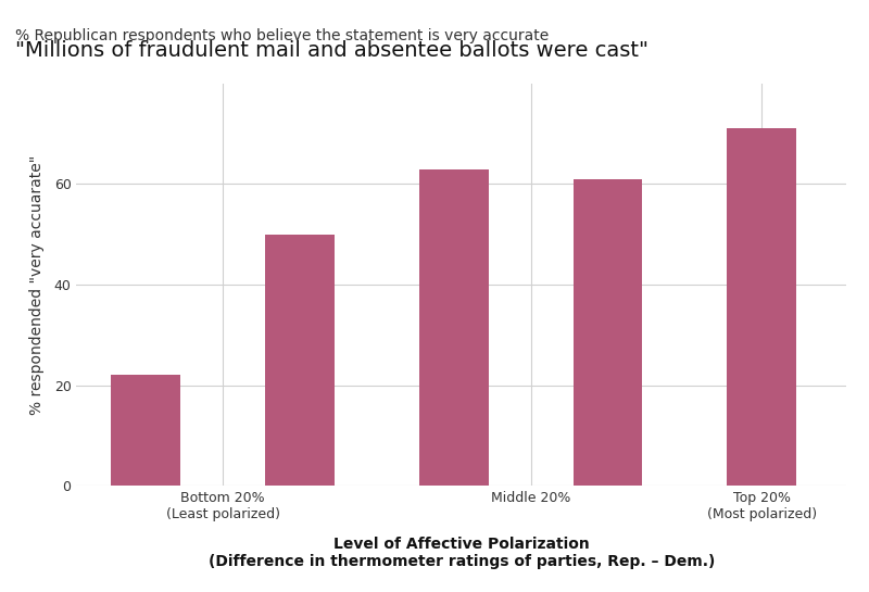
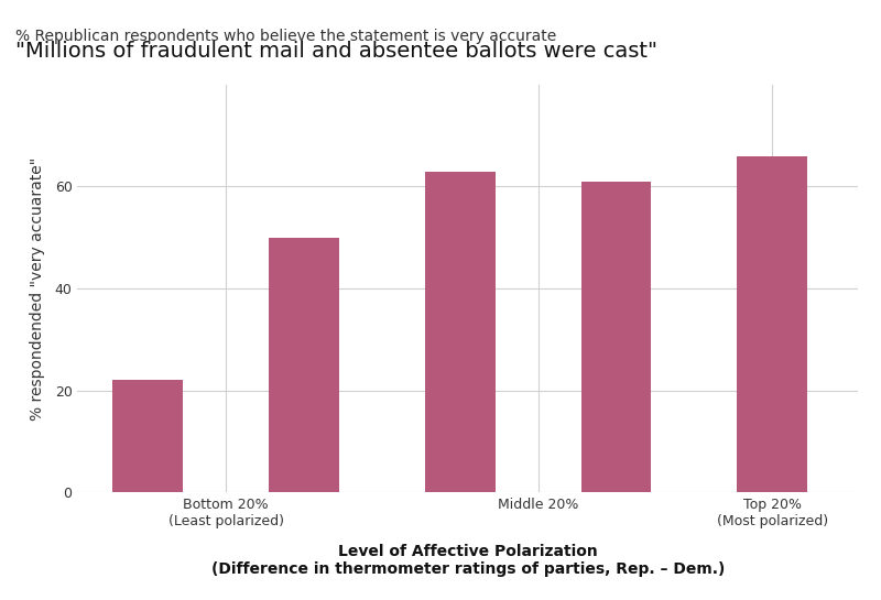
Top 20% (Most polarized): 71 -> 66
